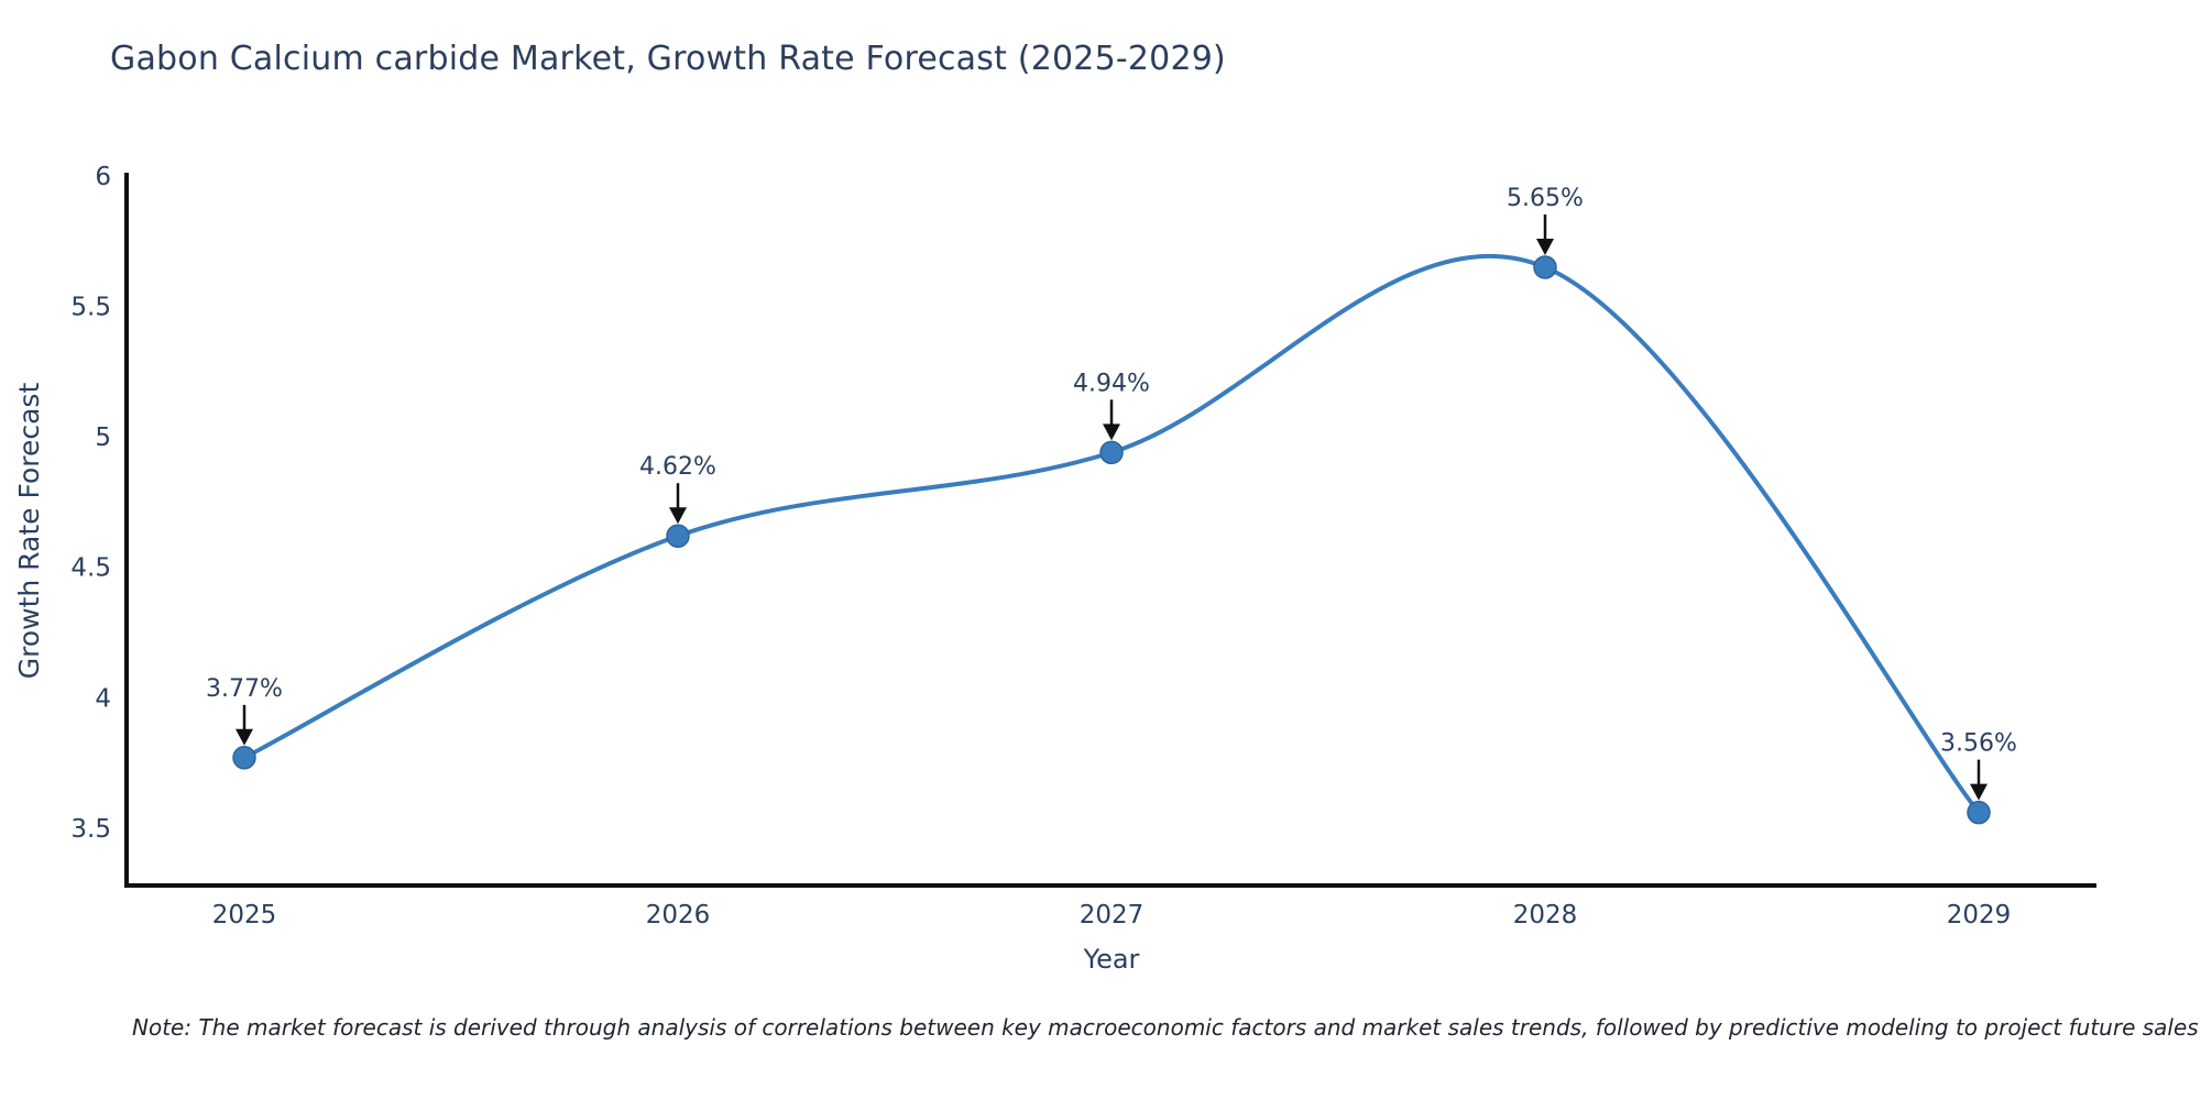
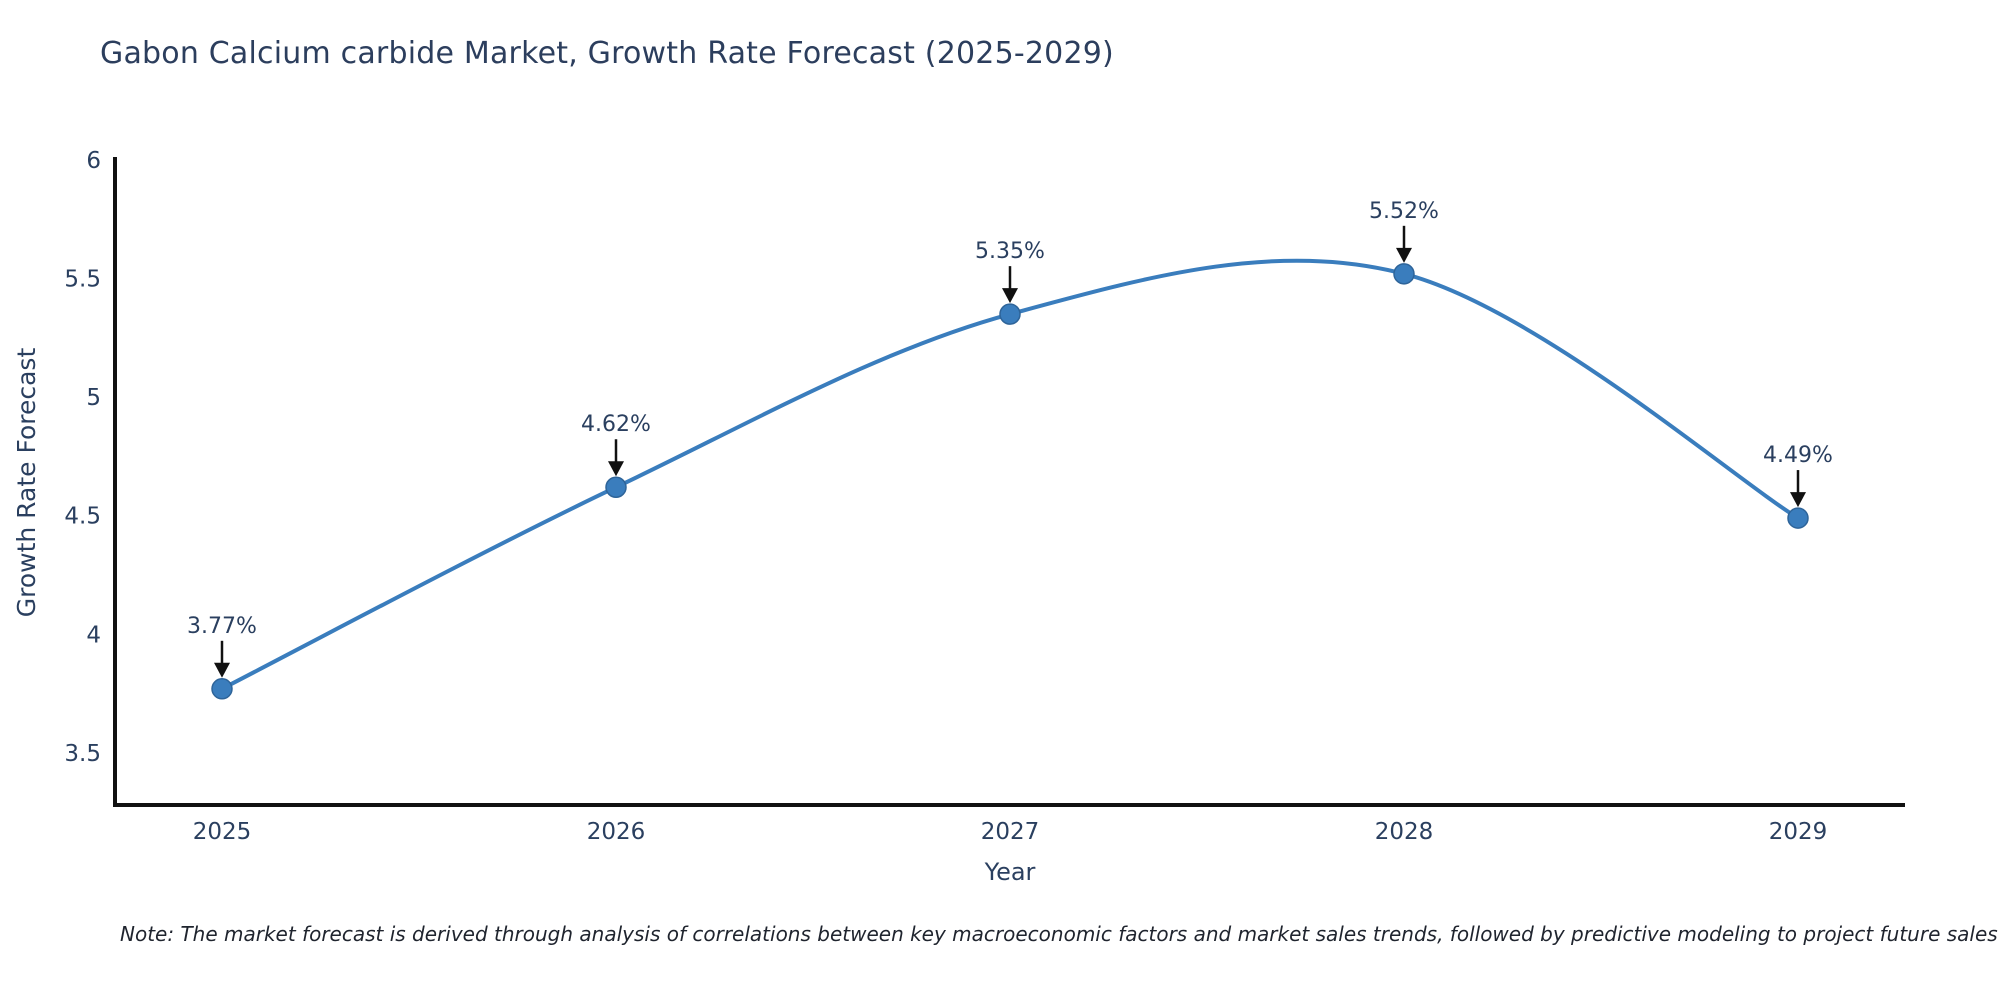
2027: 4.94% -> 5.35%
2028: 5.65% -> 5.52%
2029: 3.56% -> 4.49%
